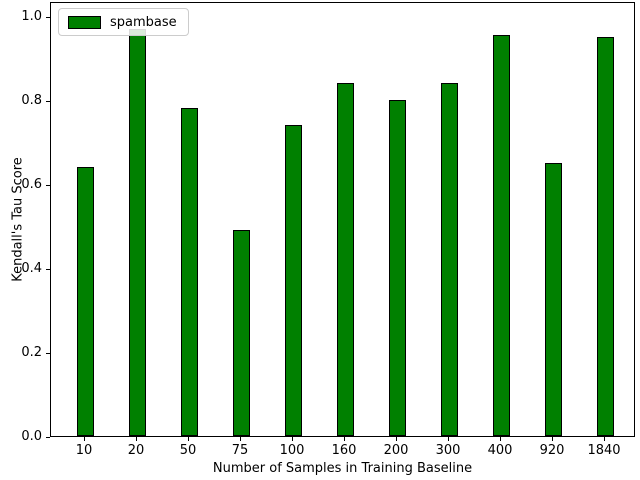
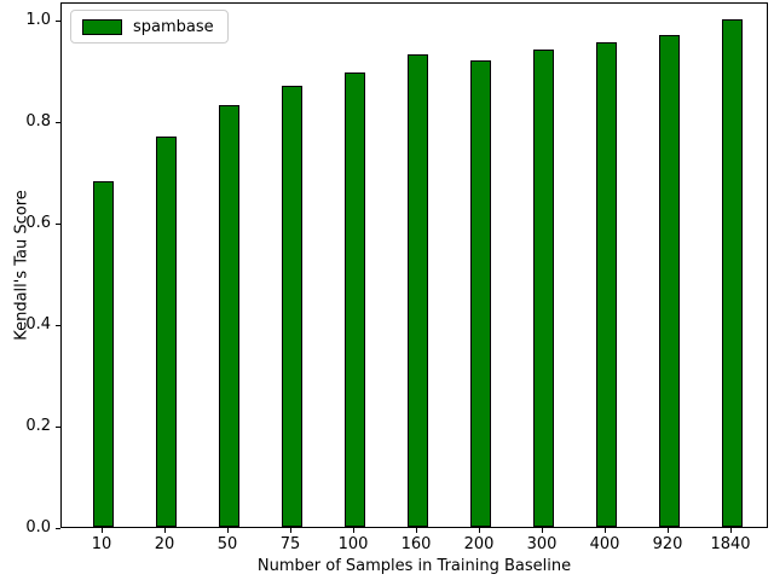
10: 0.64 -> 0.68
20: 0.97 -> 0.77
50: 0.78 -> 0.83
75: 0.49 -> 0.87
100: 0.74 -> 0.90
160: 0.84 -> 0.93
200: 0.80 -> 0.92
300: 0.84 -> 0.94
920: 0.65 -> 0.97
1840: 0.95 -> 1.00
